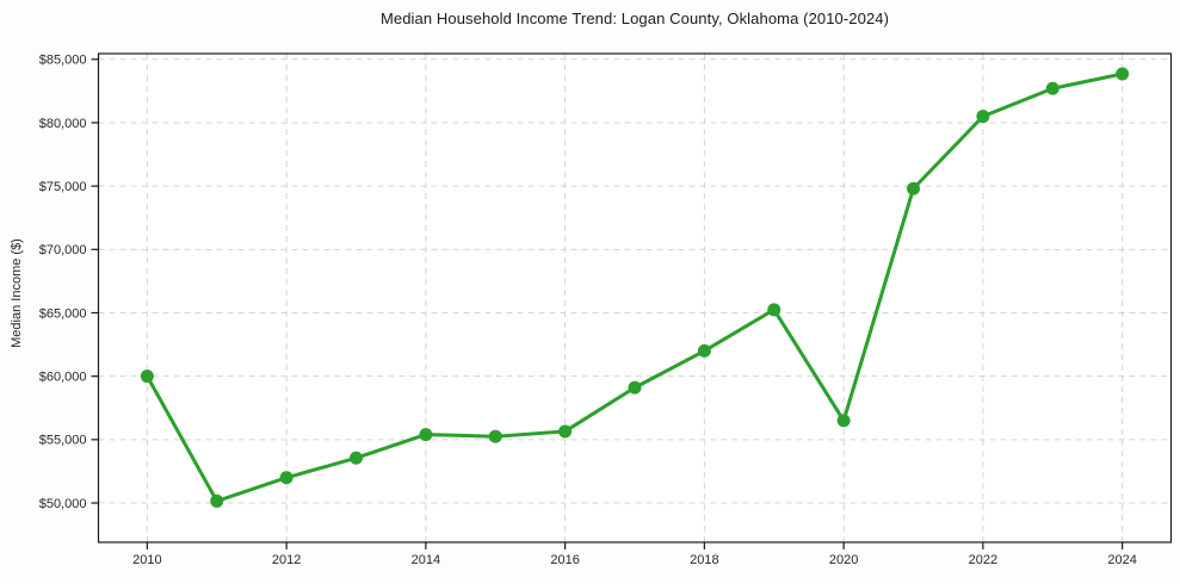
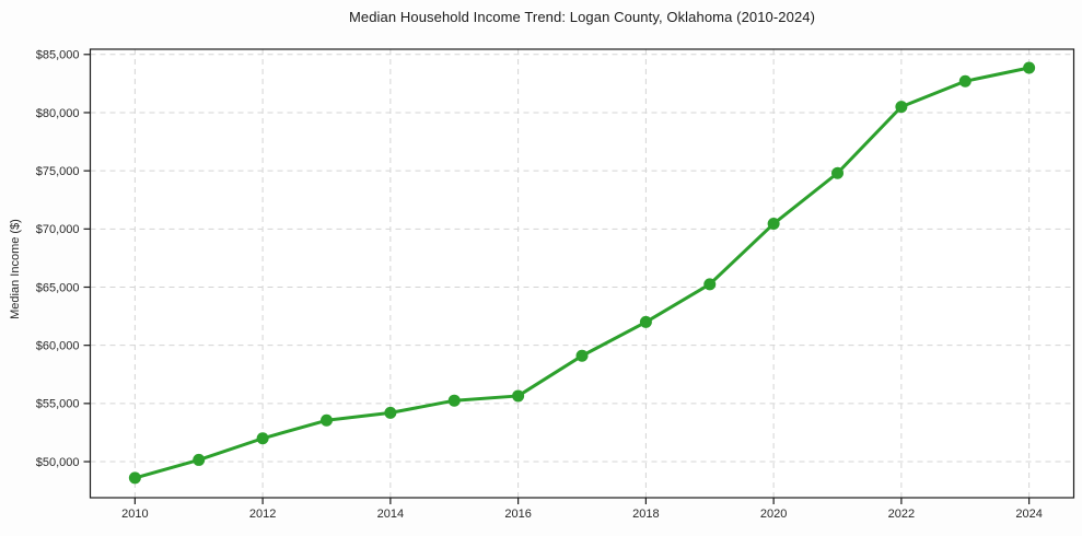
2010: $60000 -> $48600
2014: $55400 -> $54200
2020: $56500 -> $70400
